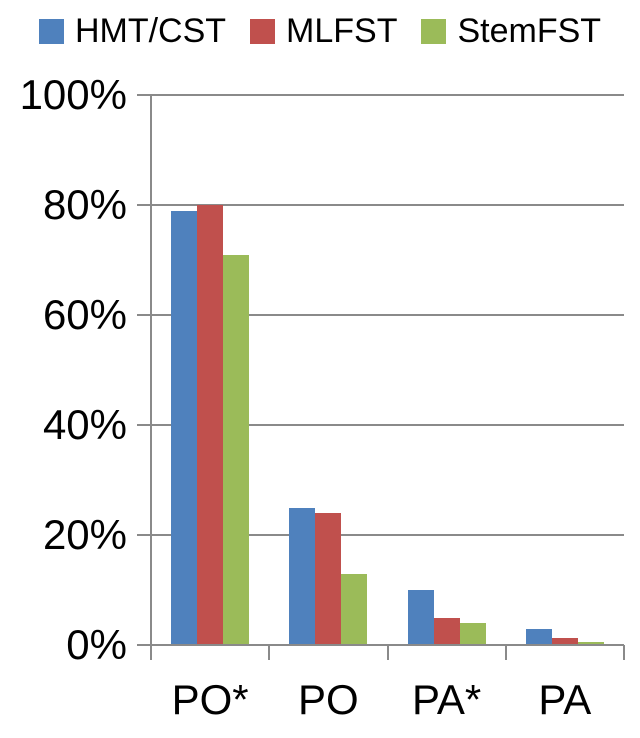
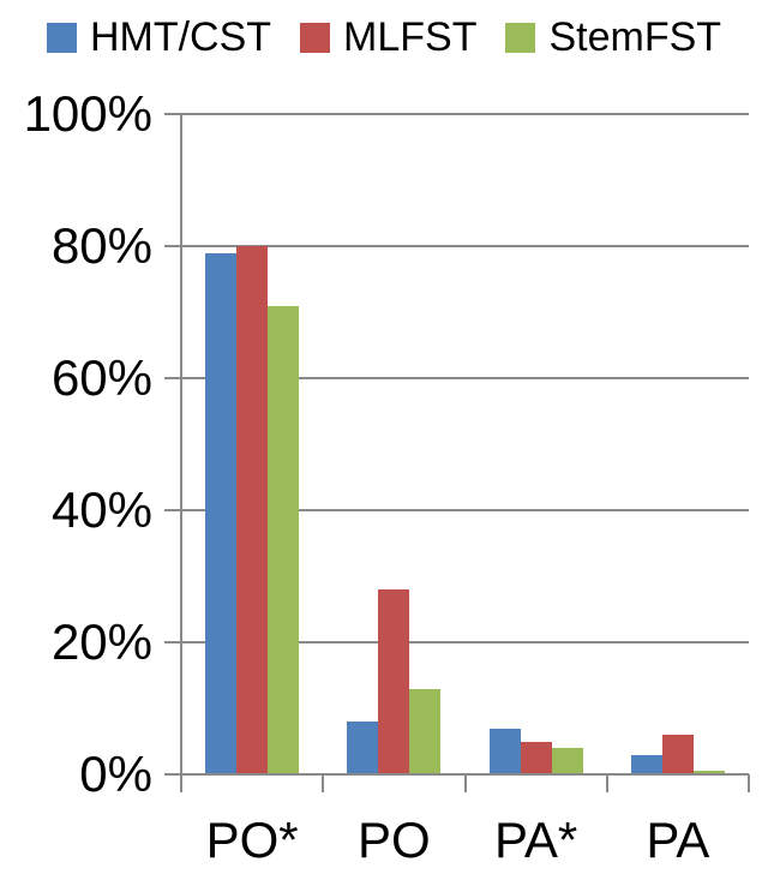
HMT/CST/PO: 25% -> 8%
MLFST/PO: 24% -> 28%
HMT/CST/PA*: 10% -> 7%
MLFST/PA: 1% -> 6%
